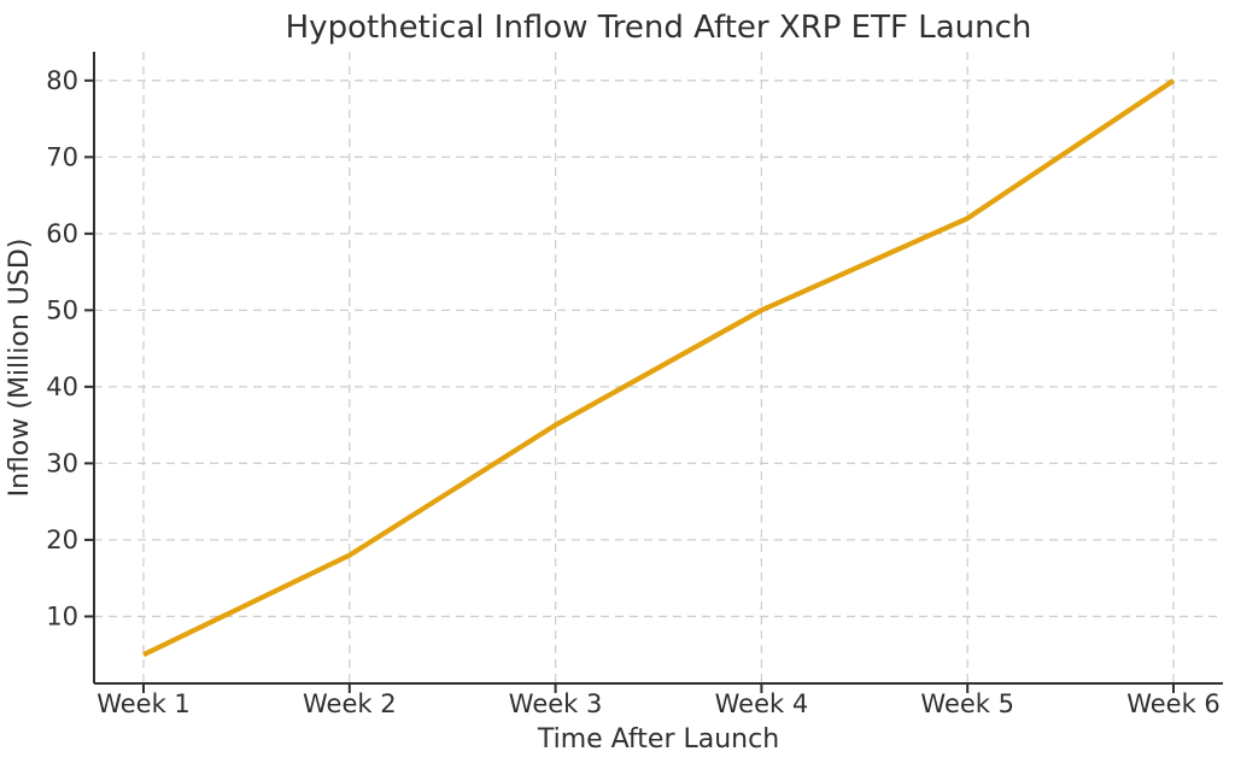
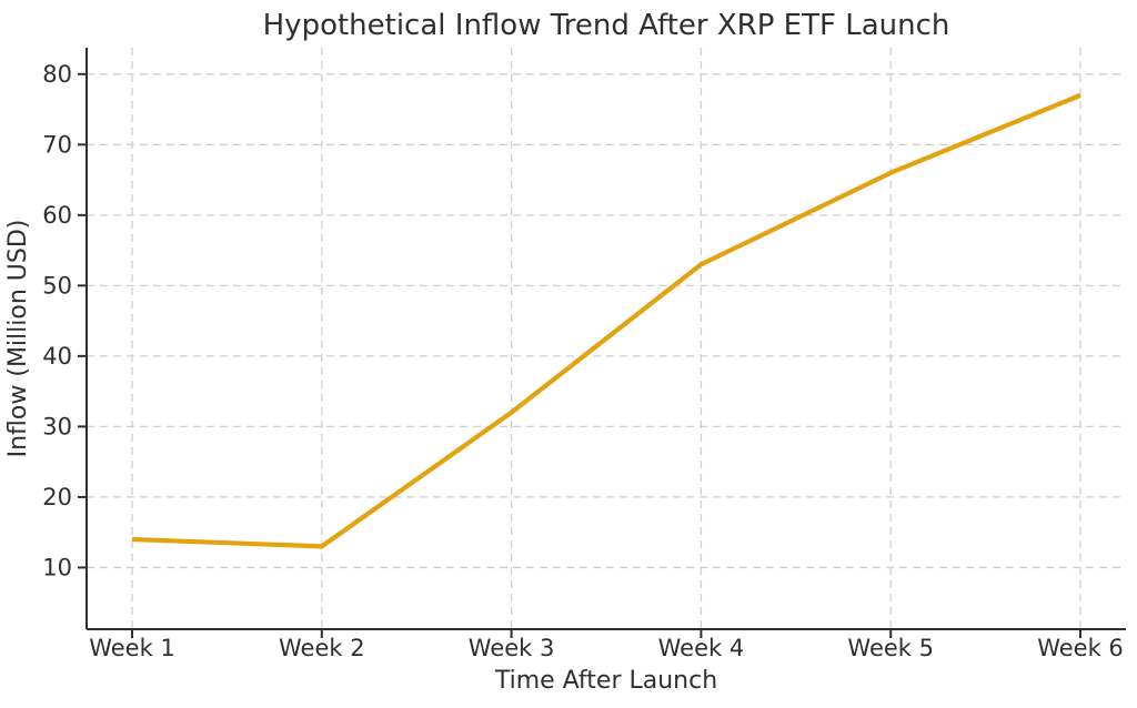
Week 1: 5 -> 14
Week 2: 18 -> 13
Week 3: 35 -> 32
Week 4: 50 -> 53
Week 5: 62 -> 66
Week 6: 80 -> 77
